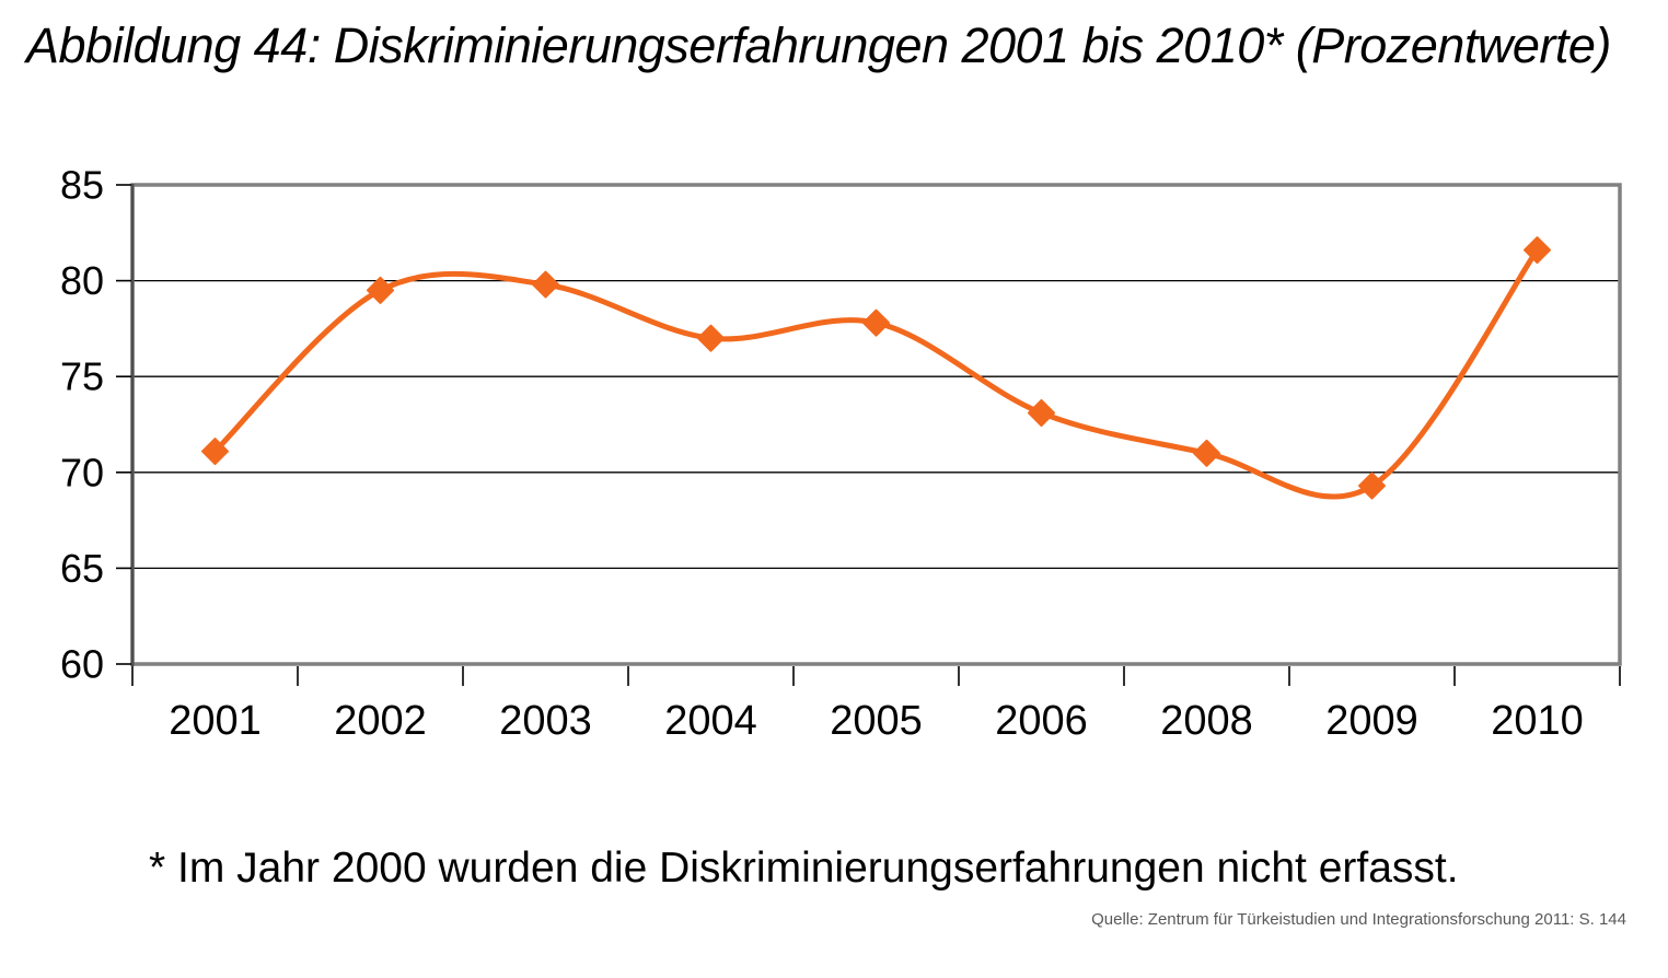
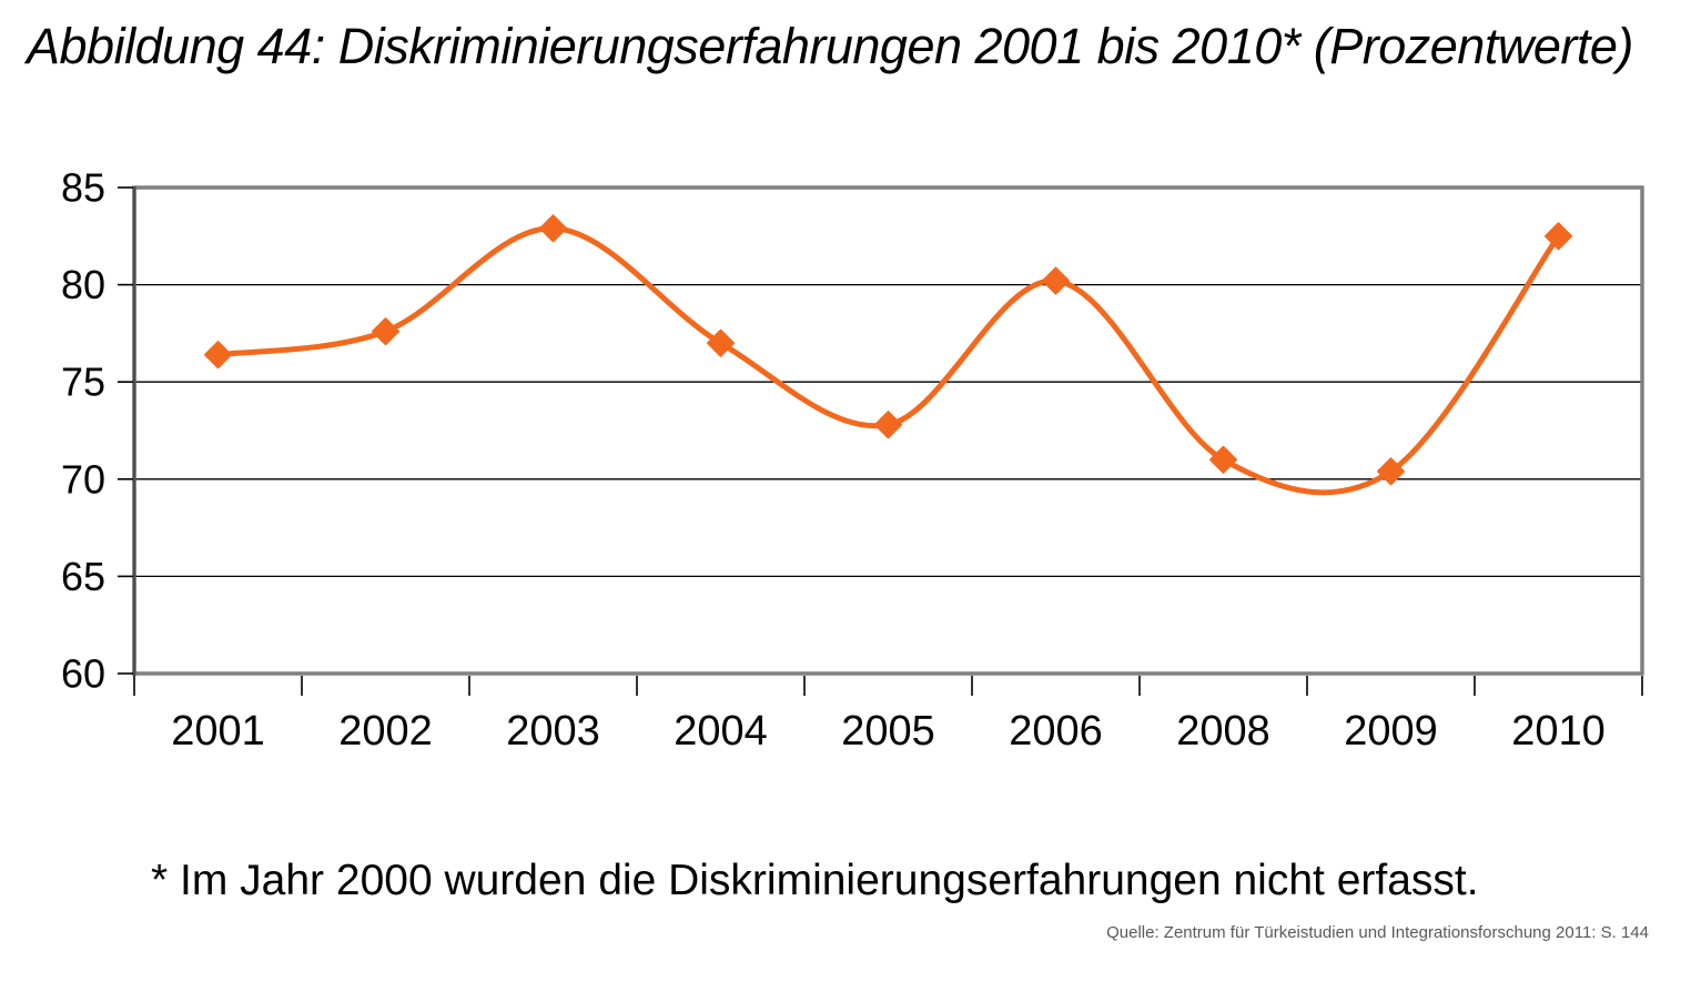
2001: 71.1 -> 76.4
2002: 79.5 -> 77.6
2003: 79.8 -> 82.9
2005: 77.8 -> 72.8
2006: 73.1 -> 80.2
2009: 69.3 -> 70.4
2010: 81.6 -> 82.5
